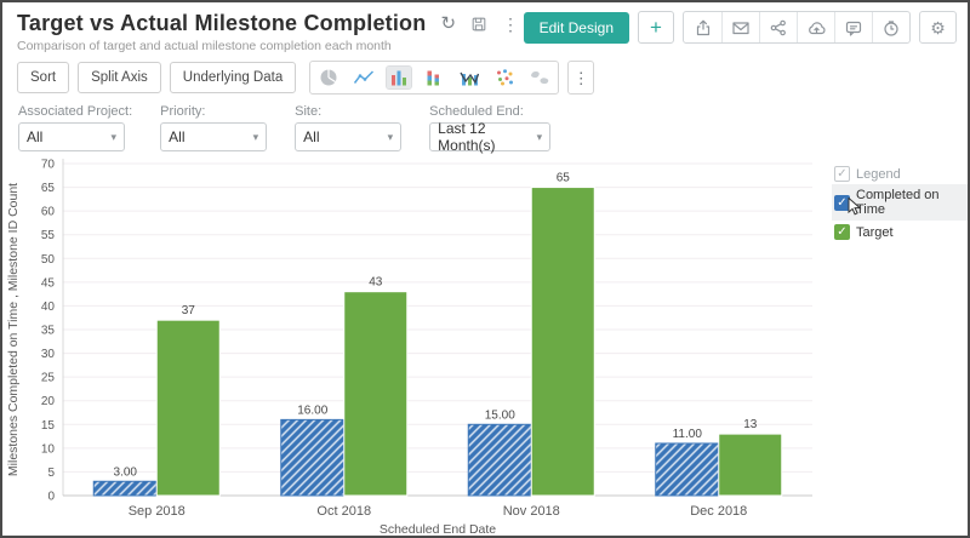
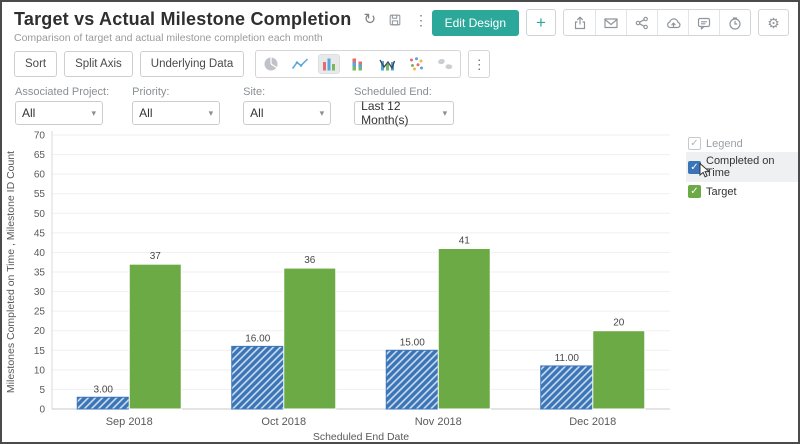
Target/Oct 2018: 43 -> 36
Target/Nov 2018: 65 -> 41
Target/Dec 2018: 13 -> 20
